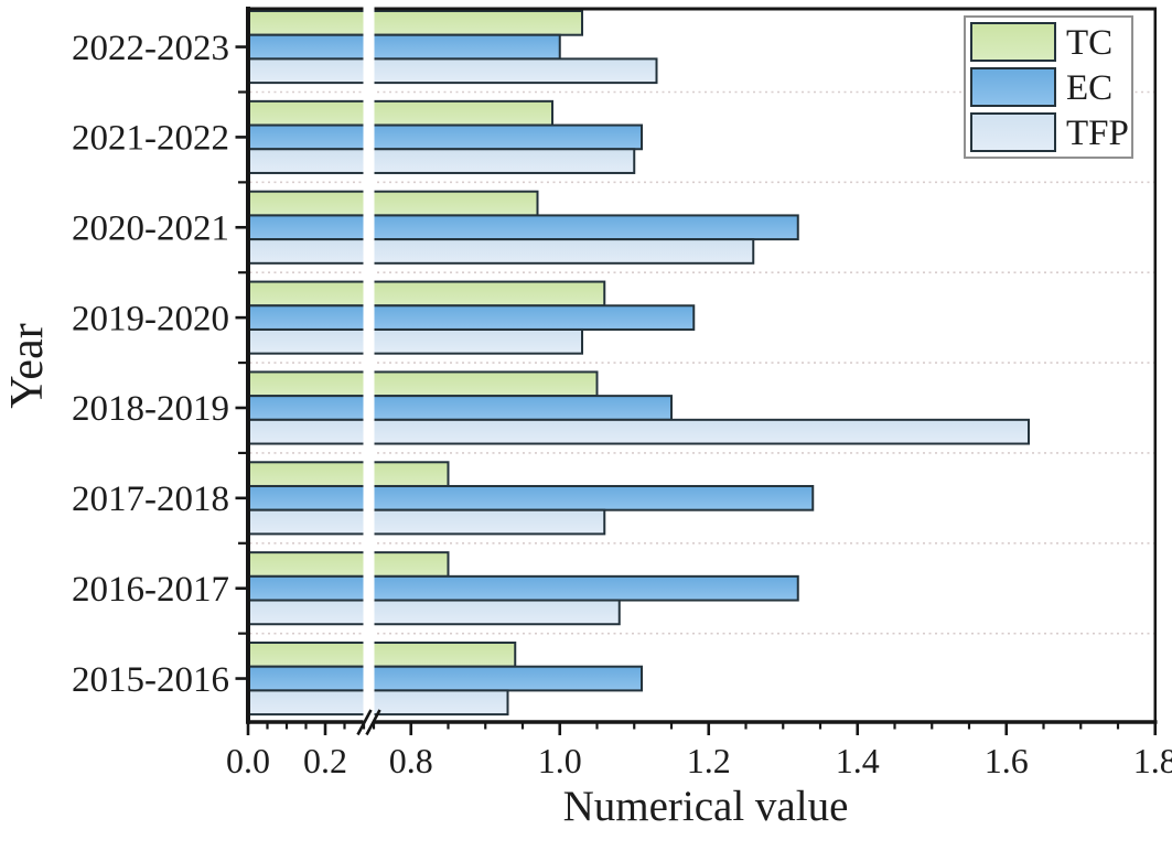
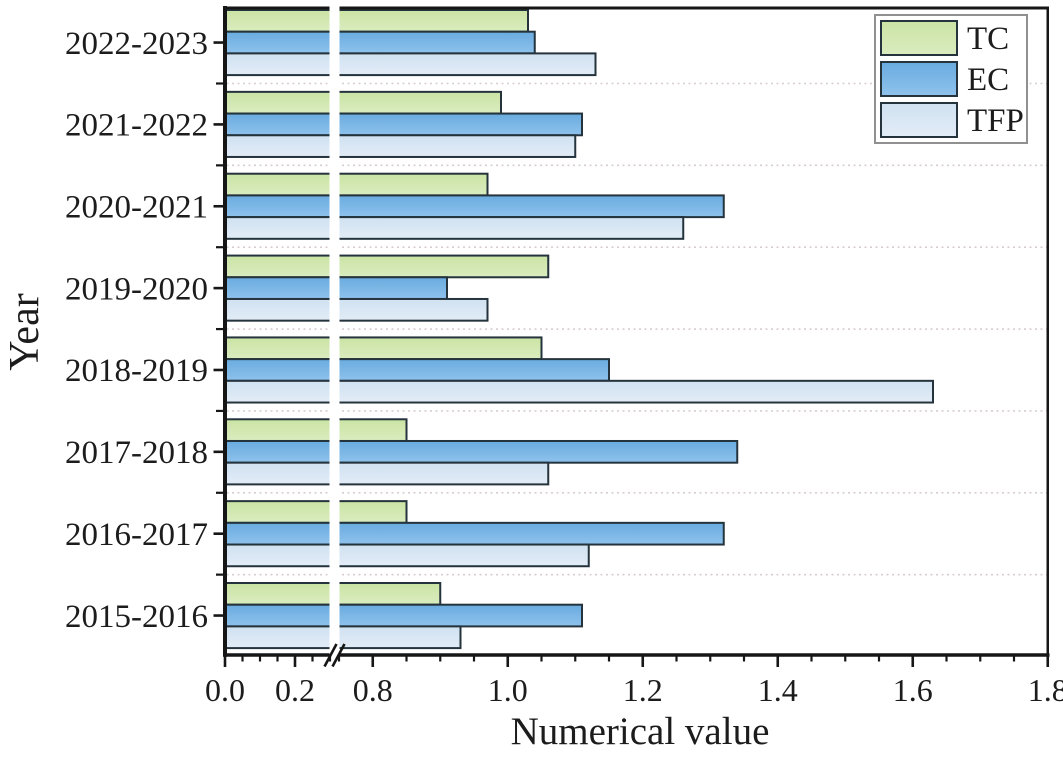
EC/2022-2023: 1.00 -> 1.04
EC/2019-2020: 1.18 -> 0.91
TFP/2019-2020: 1.03 -> 0.97
TFP/2016-2017: 1.08 -> 1.12
TC/2015-2016: 0.94 -> 0.90
